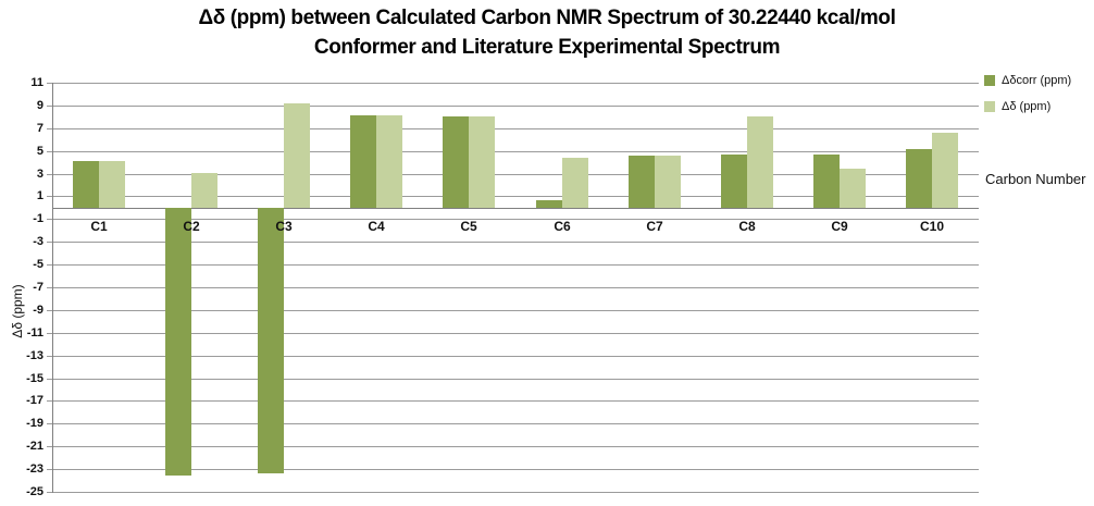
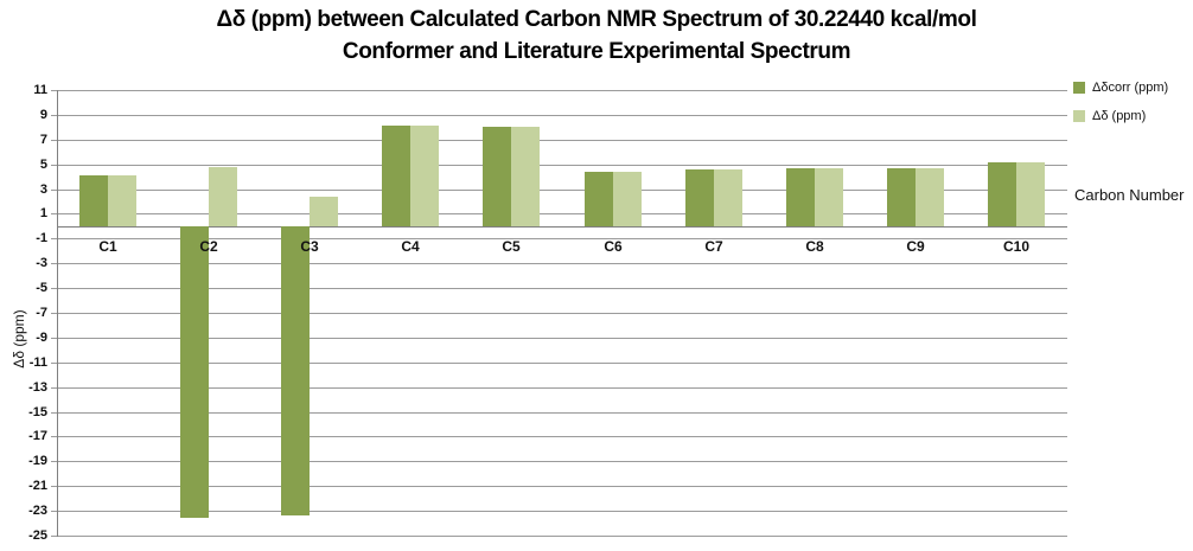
Δδ (ppm)/C2: 3.1 -> 4.8
Δδ (ppm)/C3: 9.2 -> 2.4
Δδcorr (ppm)/C6: 0.7 -> 4.4
Δδ (ppm)/C8: 8.0 -> 4.7
Δδ (ppm)/C9: 3.4 -> 4.7
Δδ (ppm)/C10: 6.6 -> 5.2
